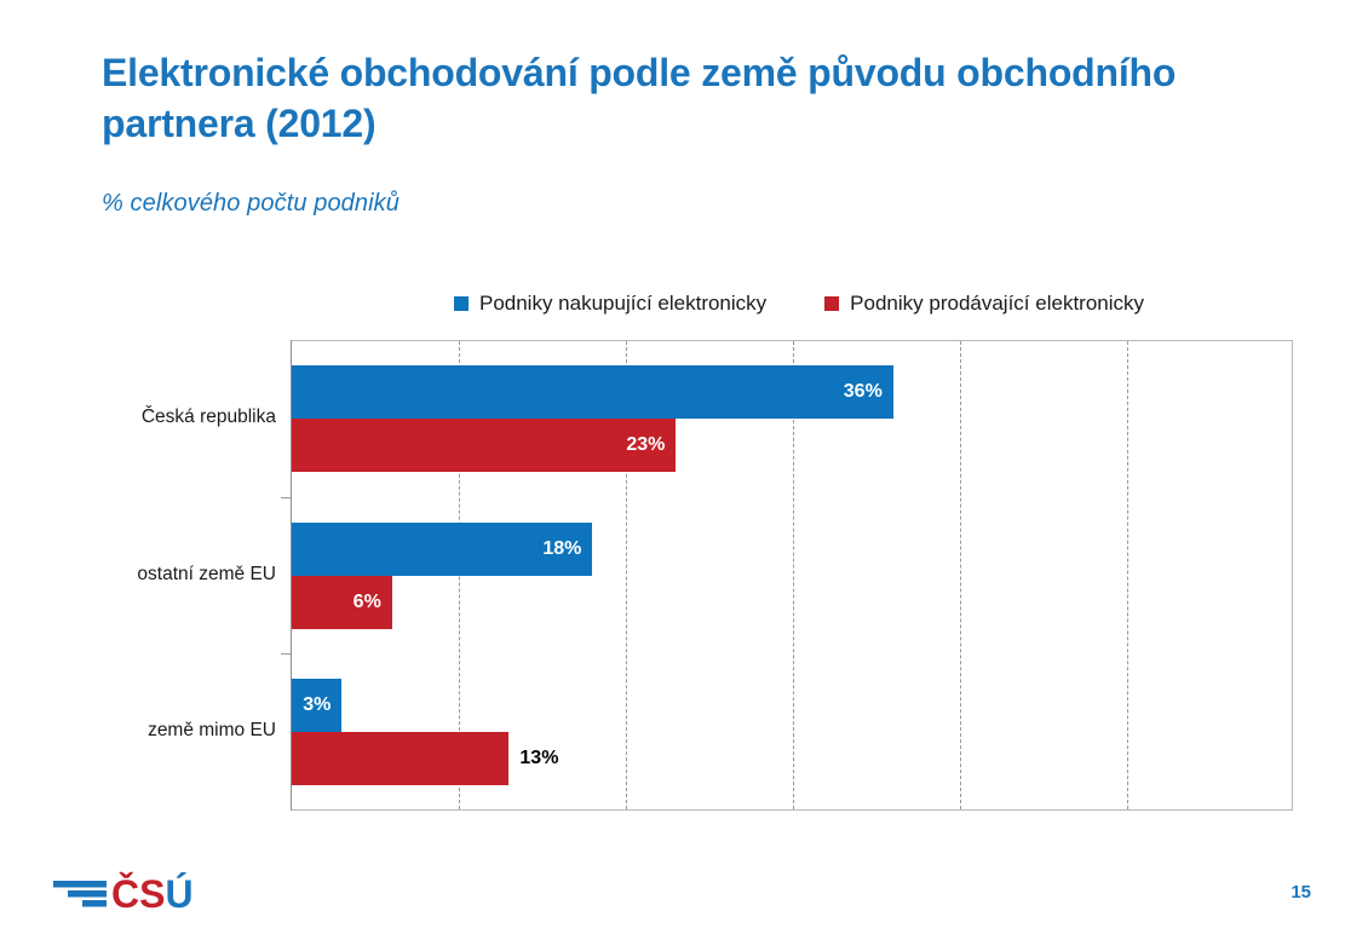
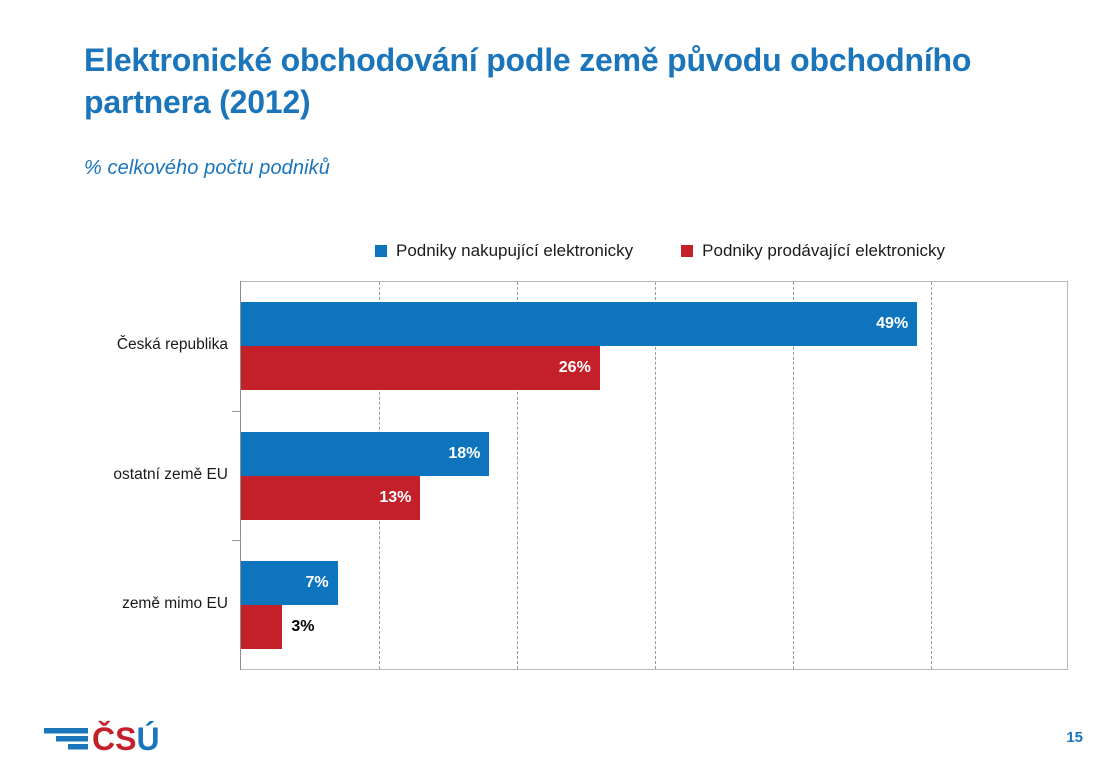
Podniky nakupující elektronicky/Česká republika: 36% -> 49%
Podniky prodávající elektronicky/Česká republika: 23% -> 26%
Podniky prodávající elektronicky/ostatní země EU: 6% -> 13%
Podniky nakupující elektronicky/země mimo EU: 3% -> 7%
Podniky prodávající elektronicky/země mimo EU: 13% -> 3%
